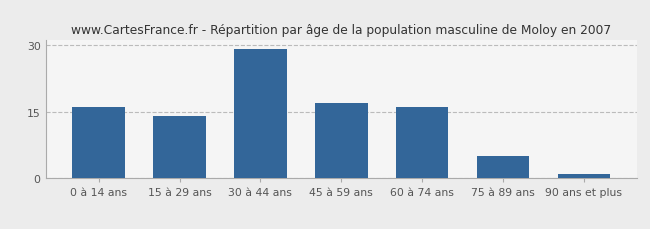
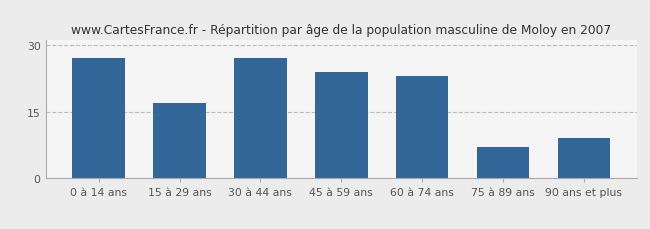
0 à 14 ans: 16 -> 27
15 à 29 ans: 14 -> 17
30 à 44 ans: 29 -> 27
45 à 59 ans: 17 -> 24
60 à 74 ans: 16 -> 23
75 à 89 ans: 5 -> 7
90 ans et plus: 1 -> 9
